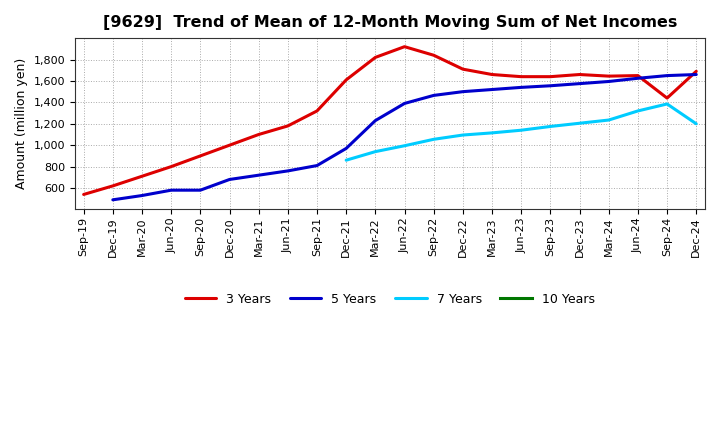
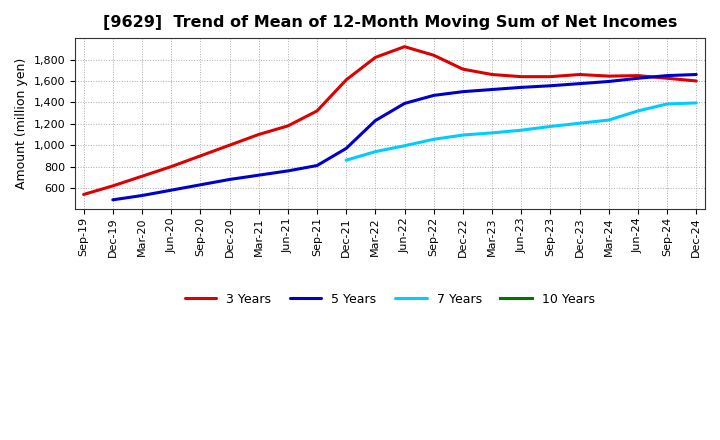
5 Years/Sep-20: 580 -> 630
3 Years/Sep-24: 1,440 -> 1,620
3 Years/Dec-24: 1,690 -> 1,600
7 Years/Dec-24: 1,200 -> 1,400
